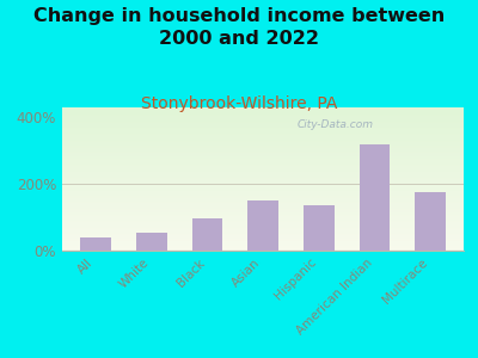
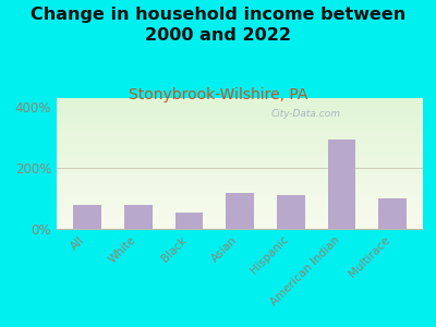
All: 40% -> 80%
White: 55% -> 78%
Black: 95% -> 55%
Asian: 150% -> 118%
Hispanic: 135% -> 112%
American Indian: 320% -> 295%
Multirace: 175% -> 100%
